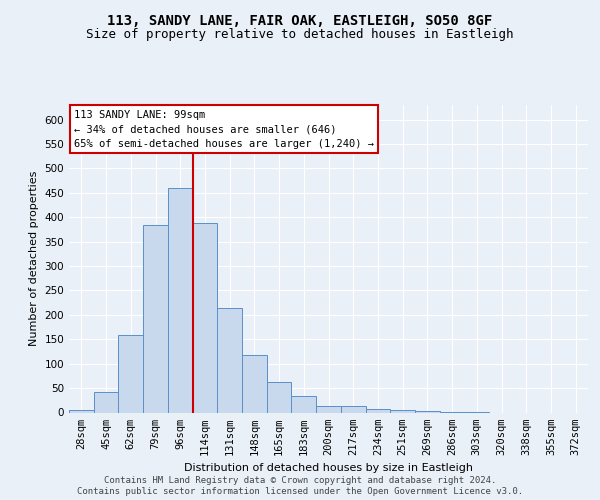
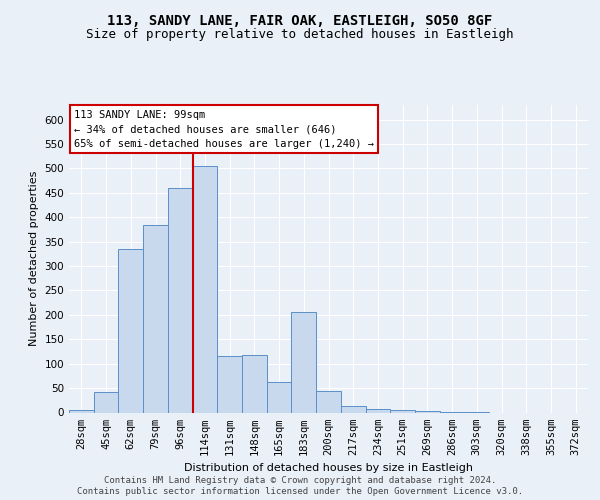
62sqm: 158 -> 335
114sqm: 388 -> 505
131sqm: 215 -> 115
183sqm: 33 -> 205
200sqm: 14 -> 45
